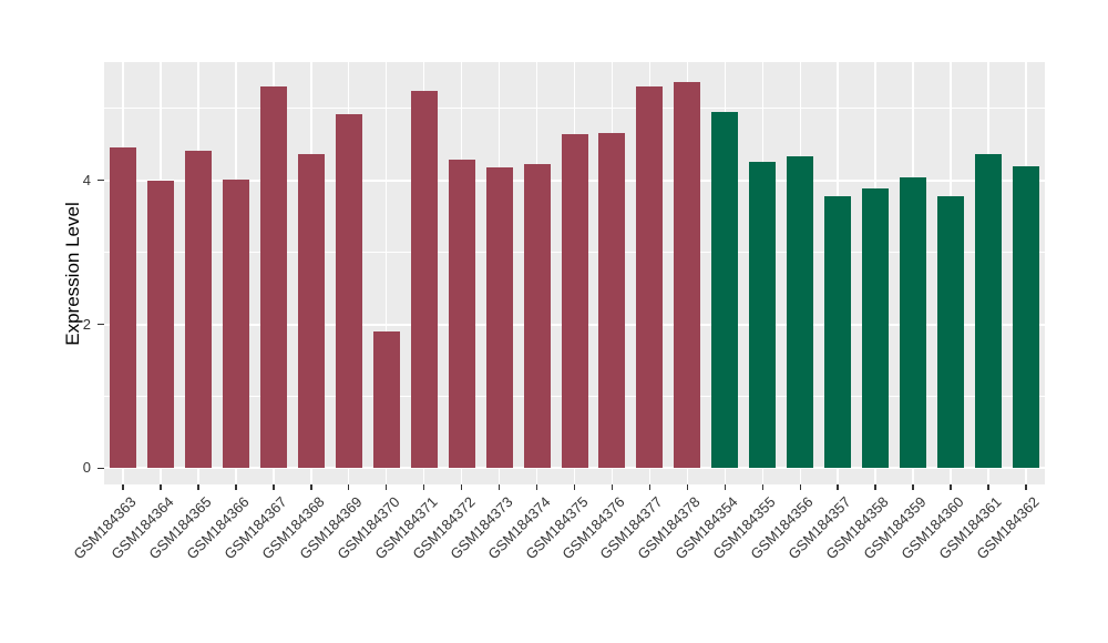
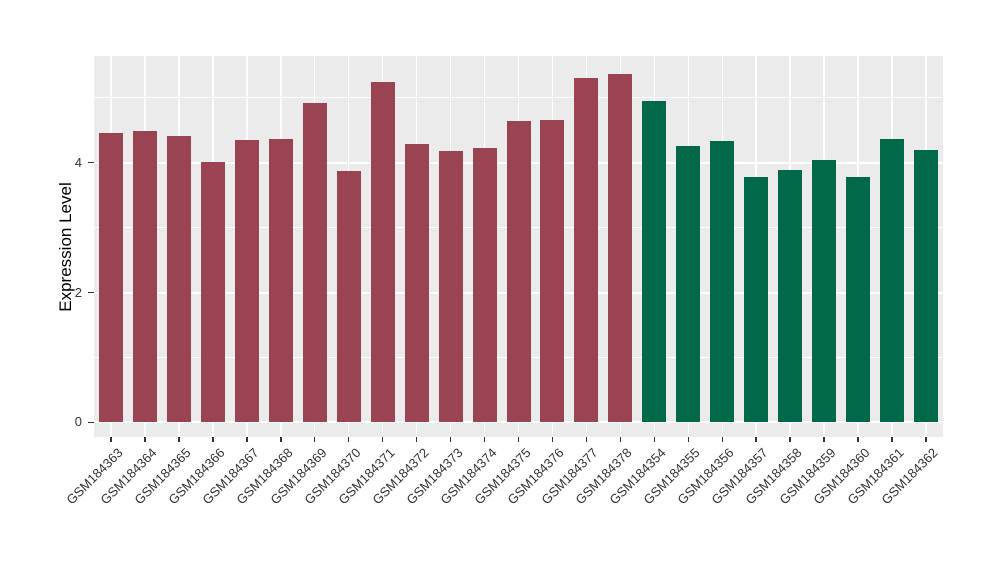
GSM184364: 4.0 -> 4.5
GSM184367: 5.3 -> 4.3
GSM184370: 1.9 -> 3.9
